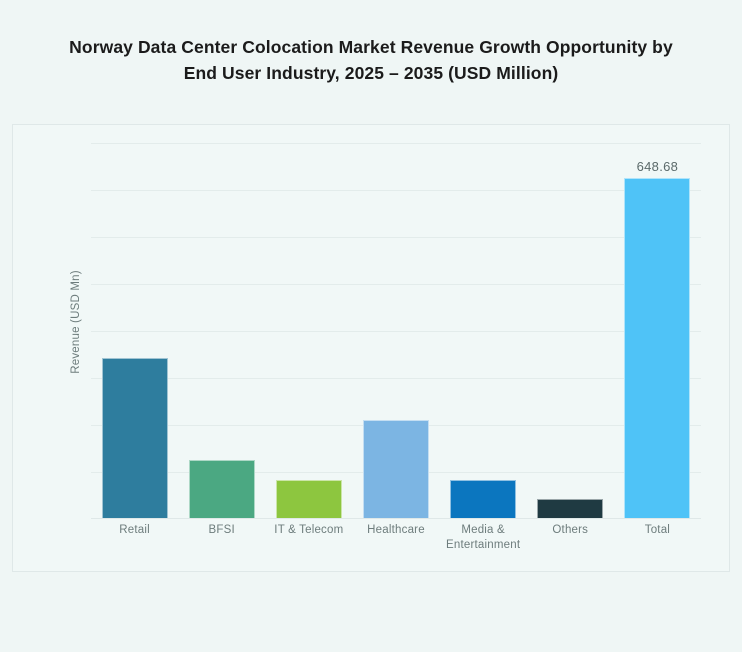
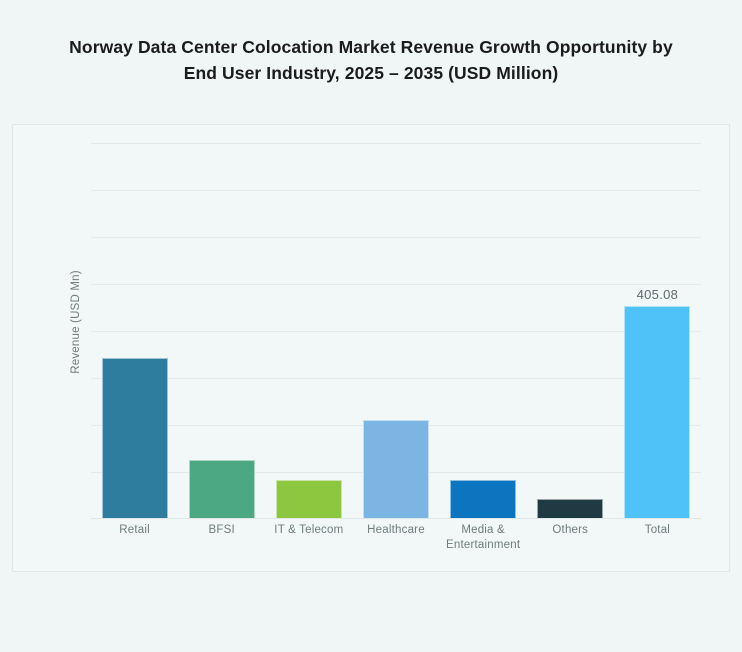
Total: 648.68 -> 405.08
